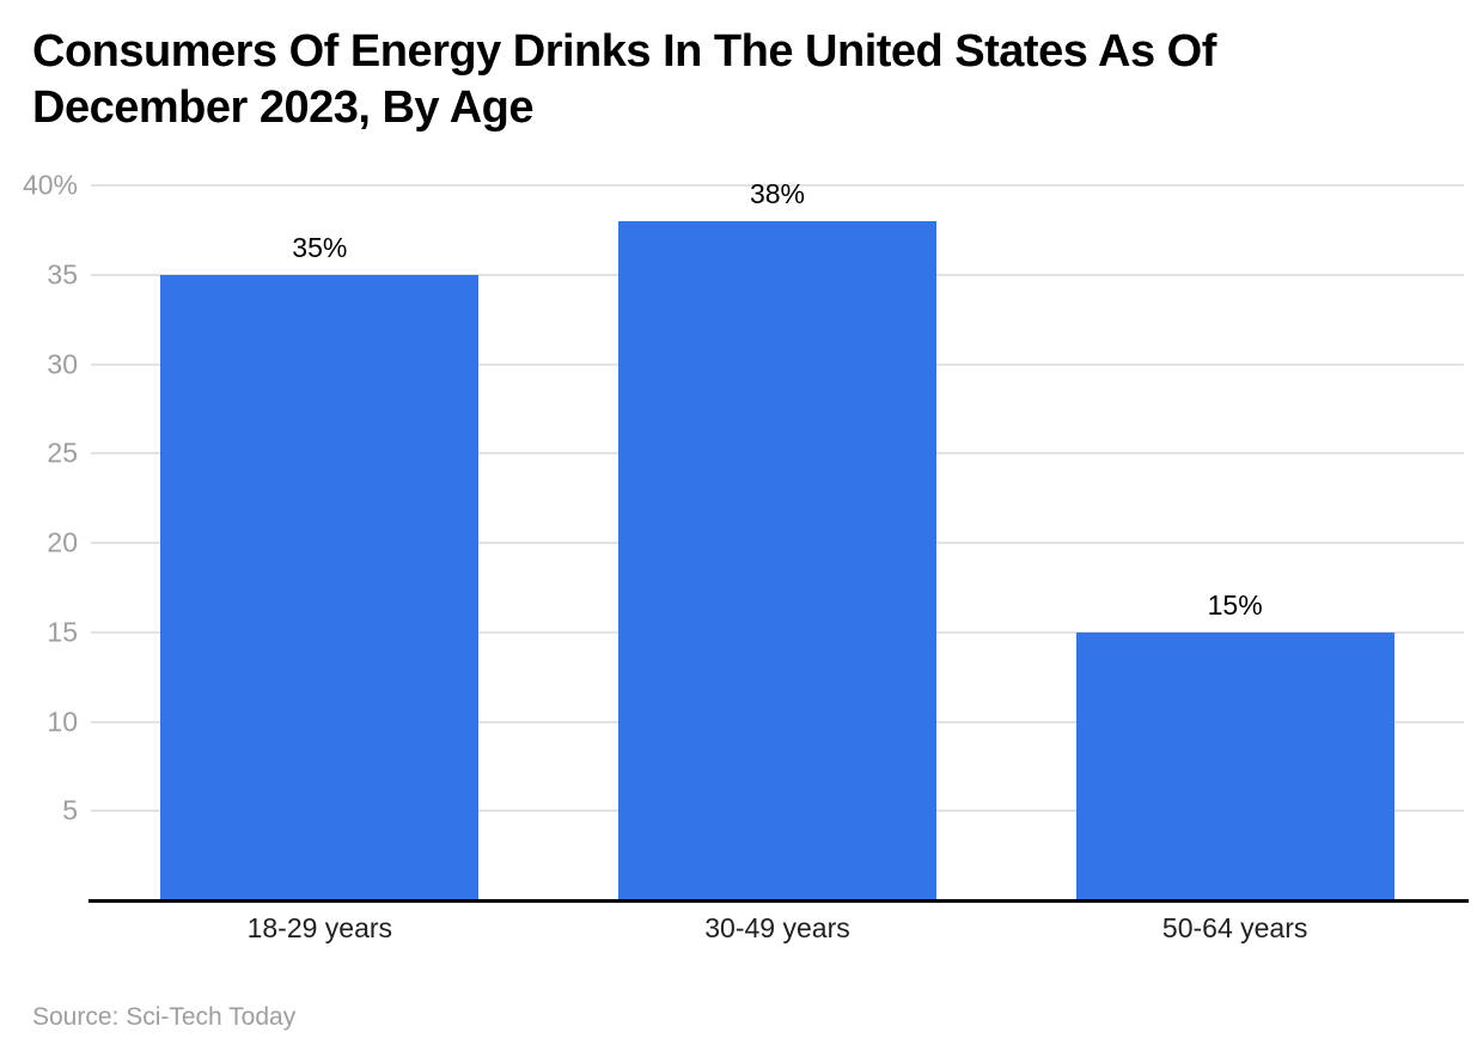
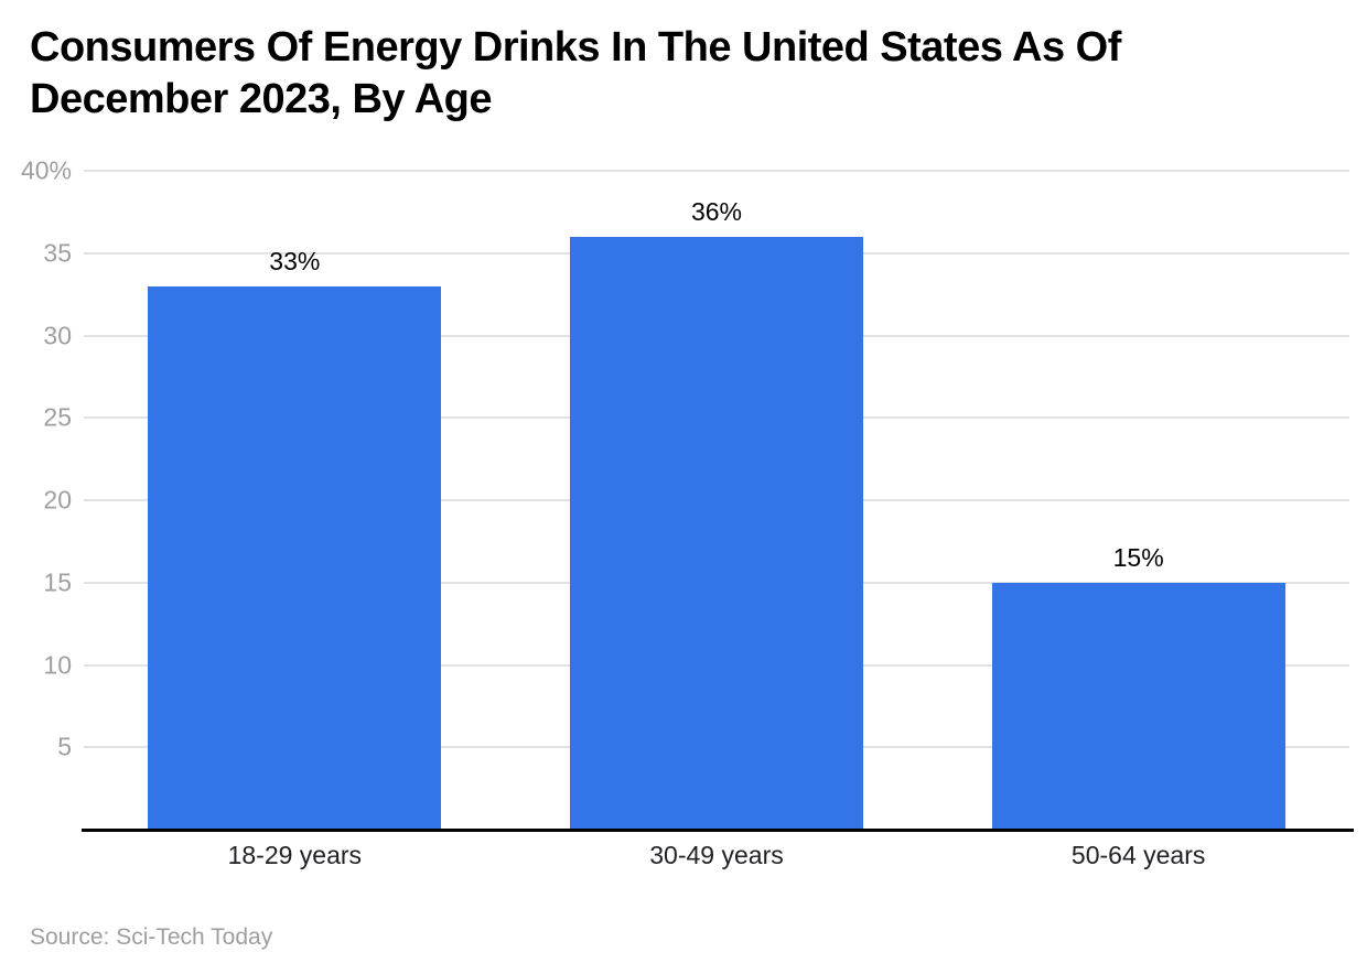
18-29 years: 35% -> 33%
30-49 years: 38% -> 36%
